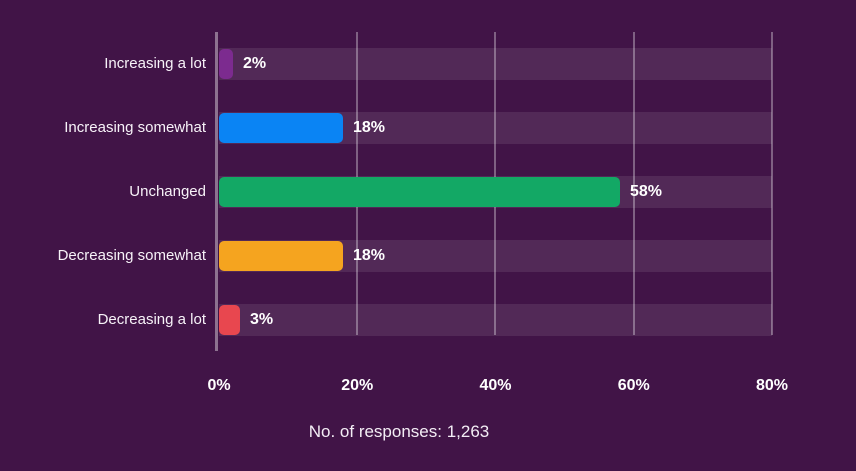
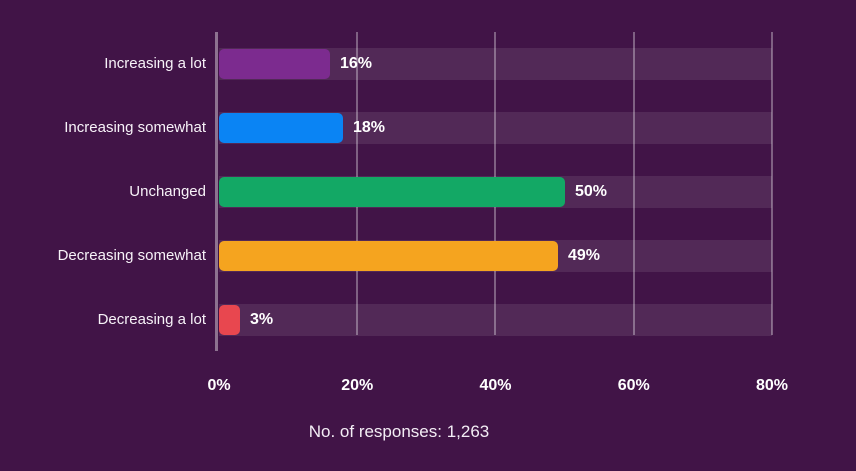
Increasing a lot: 2% -> 16%
Unchanged: 58% -> 50%
Decreasing somewhat: 18% -> 49%
